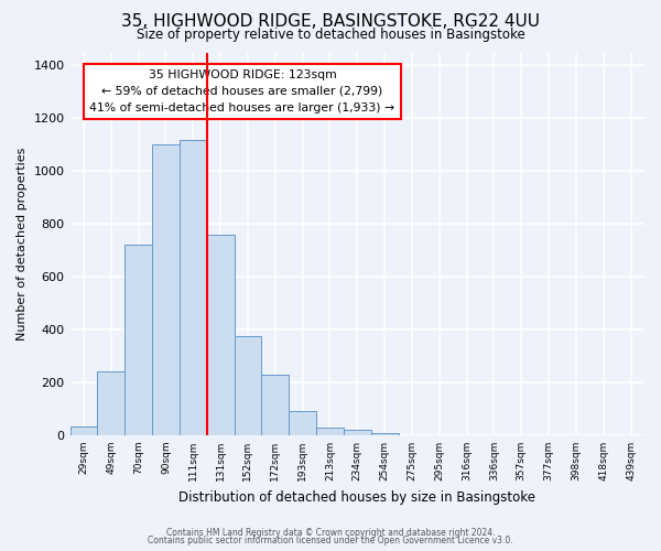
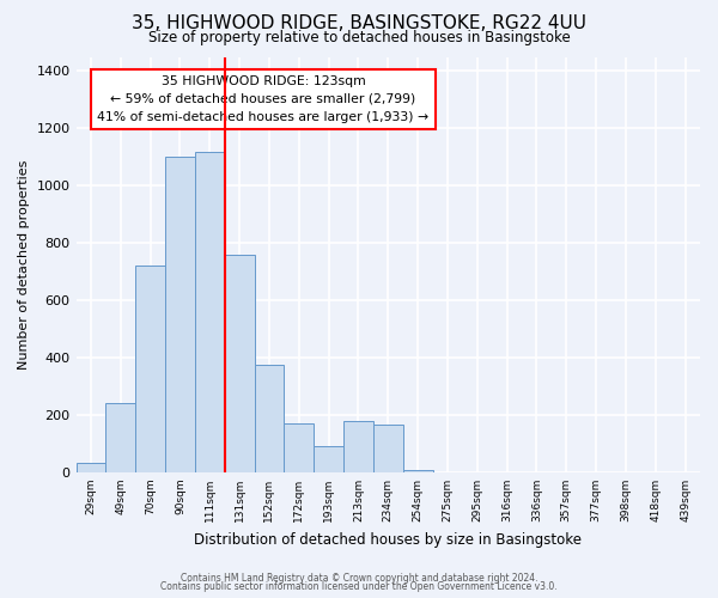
172sqm: 230 -> 170
213sqm: 30 -> 180
234sqm: 20 -> 165
